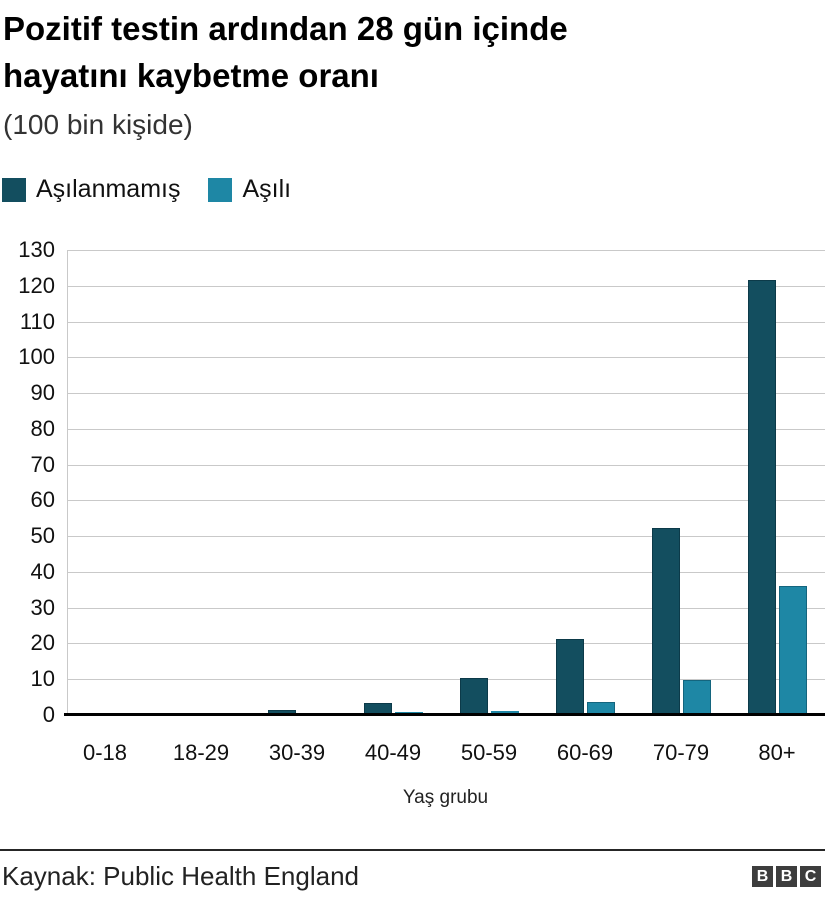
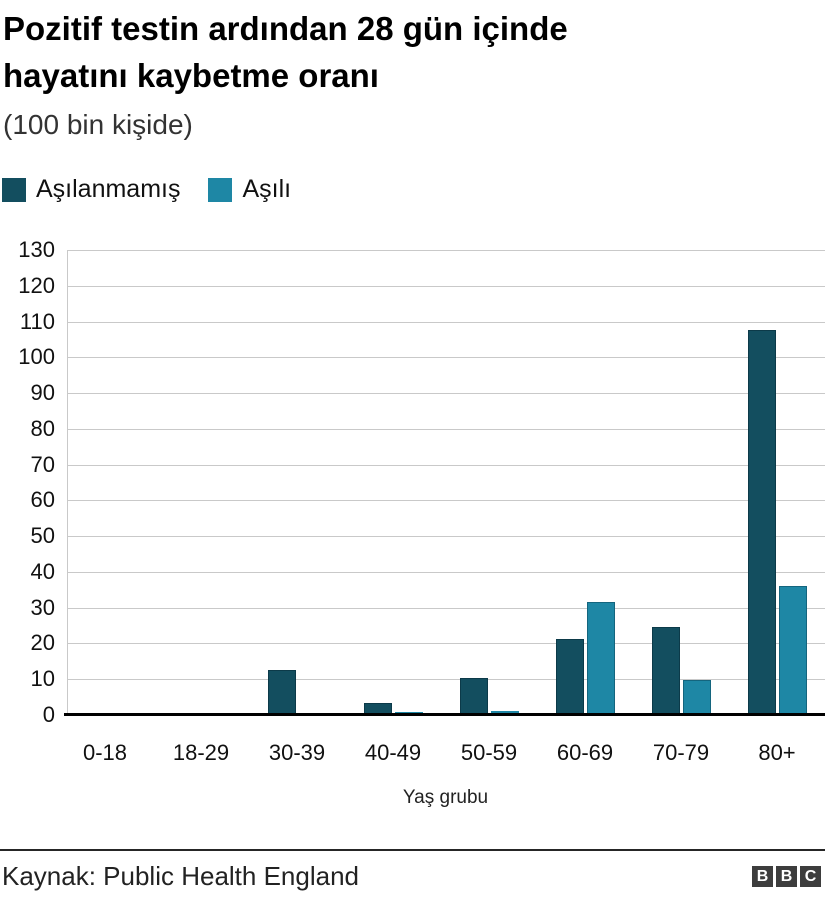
Aşılanmamış/30-39: 1 -> 12
Aşılı/60-69: 3 -> 31
Aşılanmamış/70-79: 52 -> 24
Aşılanmamış/80+: 121 -> 107
